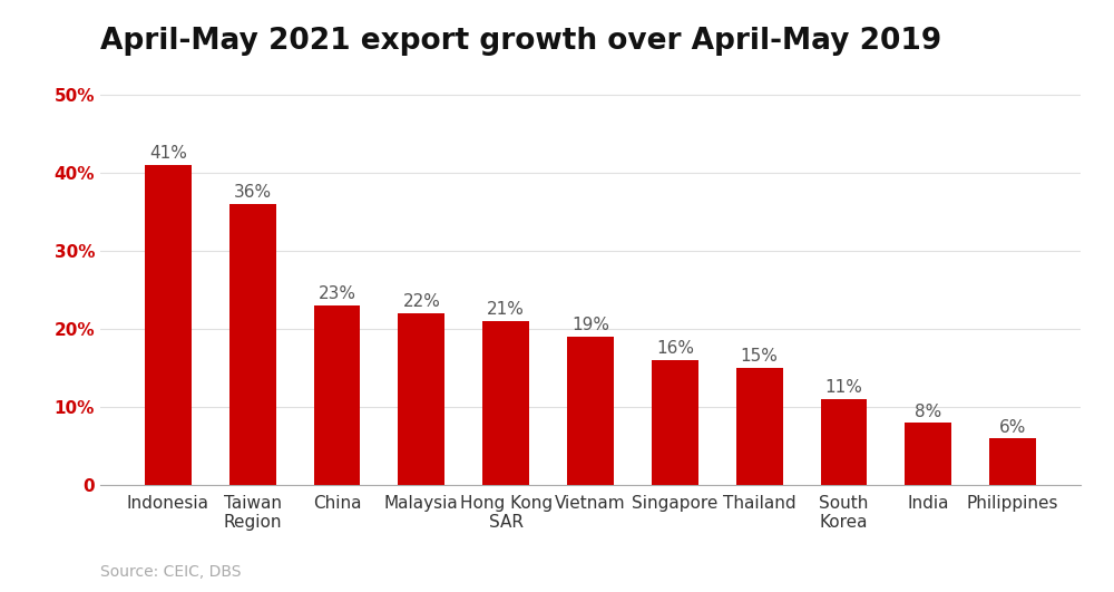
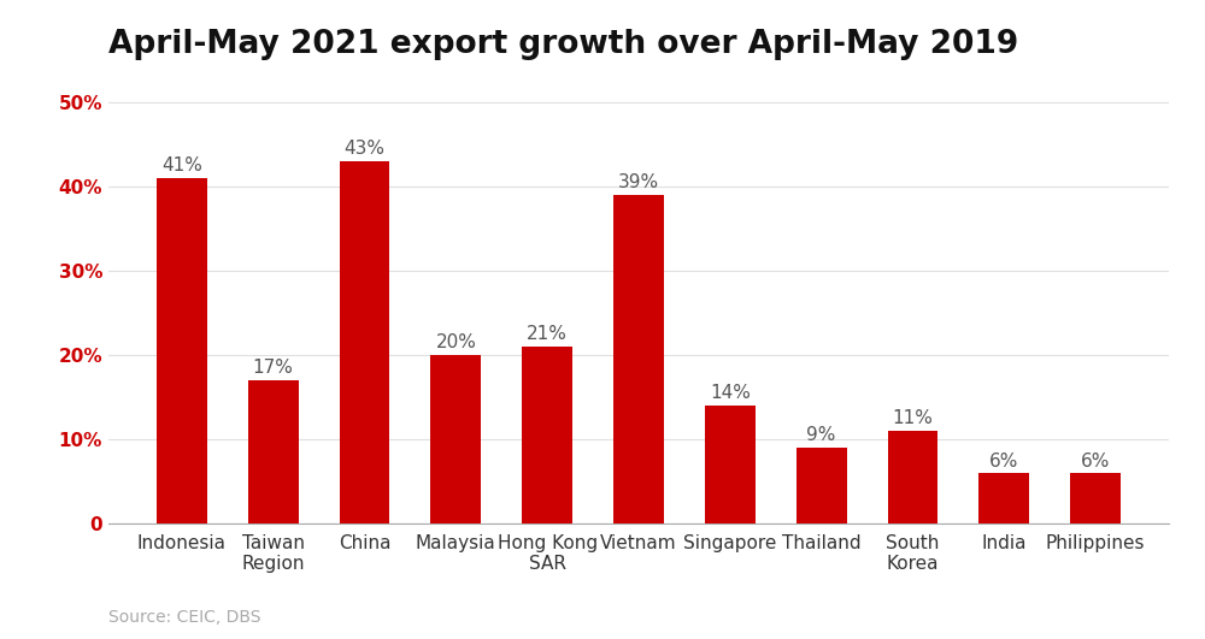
Taiwan Region: 36% -> 17%
China: 23% -> 43%
Malaysia: 22% -> 20%
Vietnam: 19% -> 39%
Singapore: 16% -> 14%
Thailand: 15% -> 9%
India: 8% -> 6%
